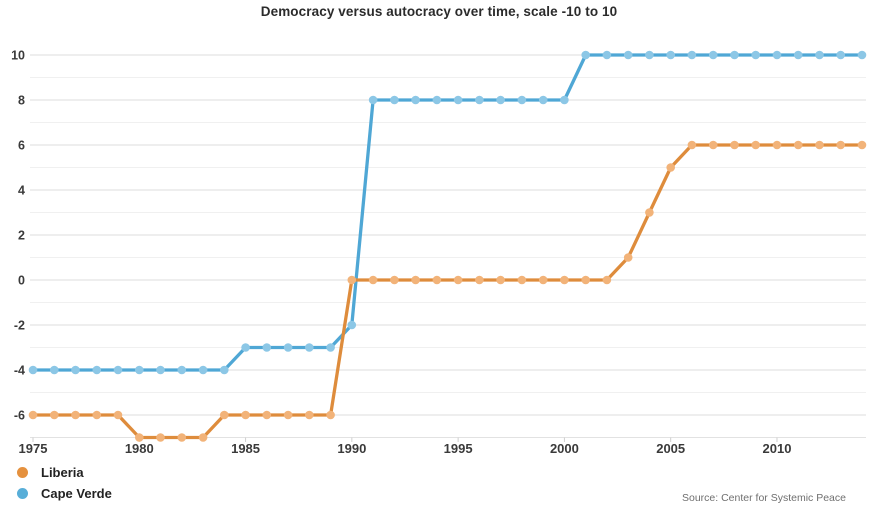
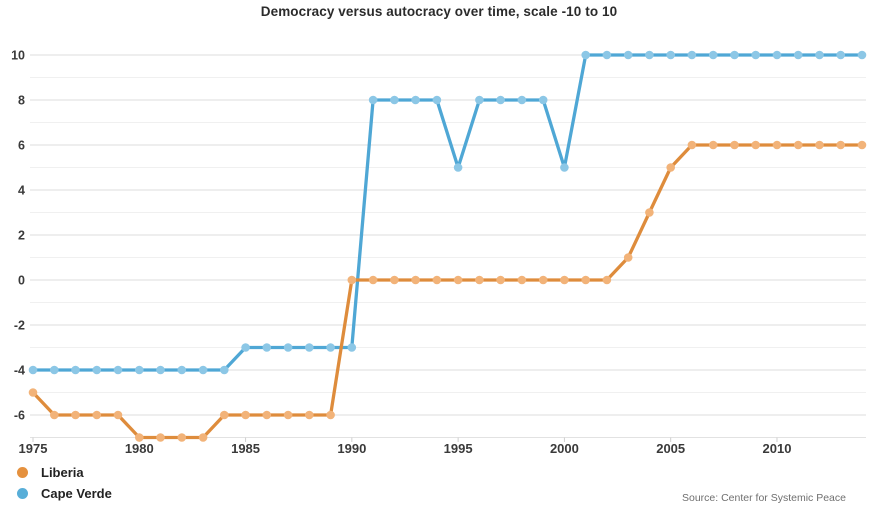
Liberia/1975: -6 -> -5
Cape Verde/1990: -2 -> -3
Cape Verde/1995: 8 -> 5
Cape Verde/2000: 8 -> 5
